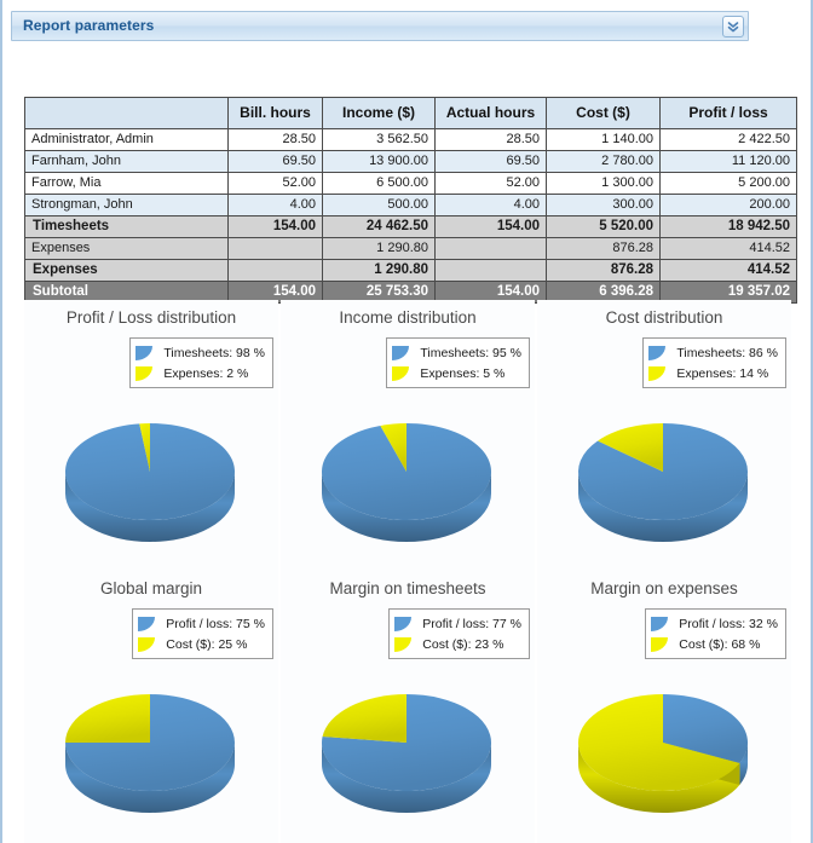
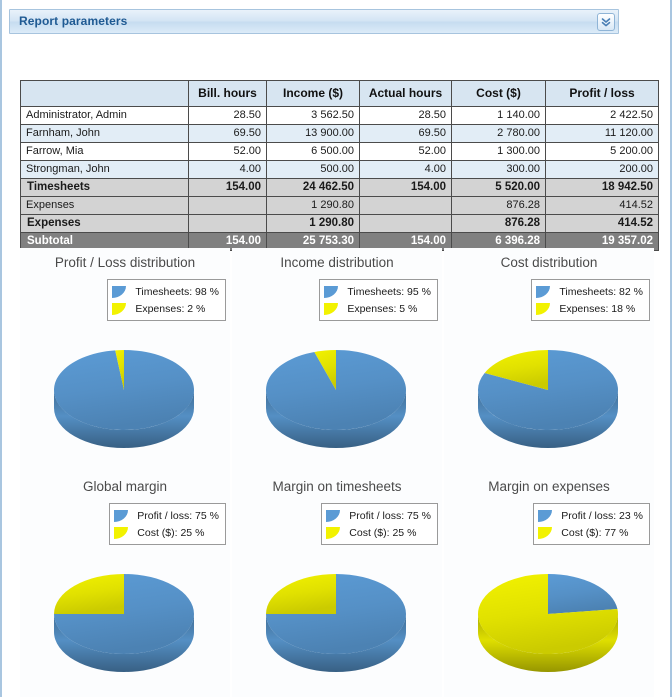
Cost distribution/Timesheets: 86 -> 82
Cost distribution/Expenses: 14 -> 18
Margin on timesheets/Profit / loss: 77 -> 75
Margin on timesheets/Cost ($): 23 -> 25
Margin on expenses/Profit / loss: 32 -> 23
Margin on expenses/Cost ($): 68 -> 77
